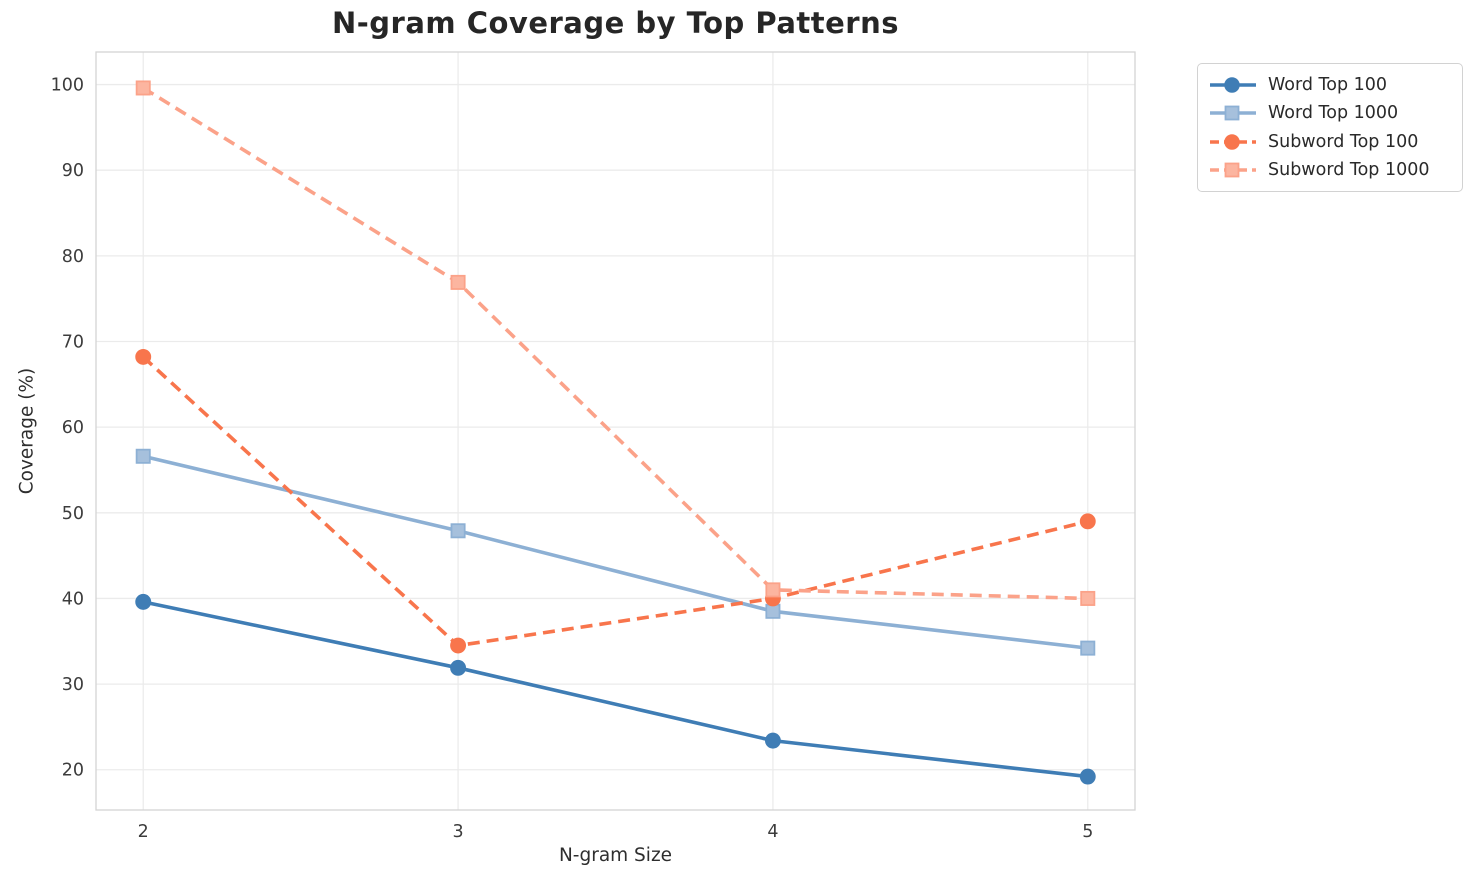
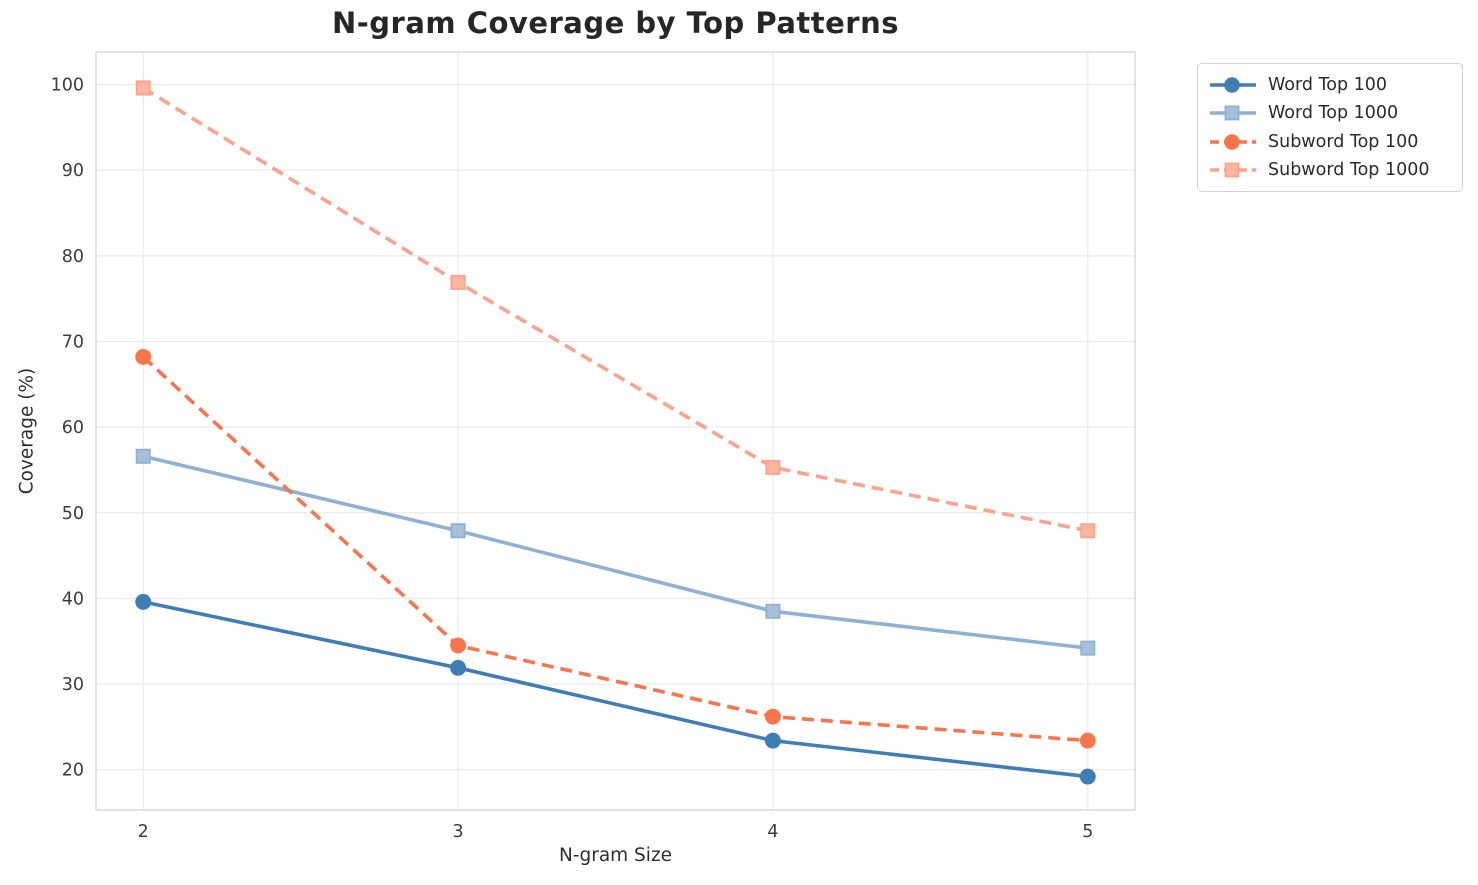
Subword Top 100/4: 40 -> 26
Subword Top 1000/4: 41 -> 55
Subword Top 100/5: 49 -> 23
Subword Top 1000/5: 40 -> 48
